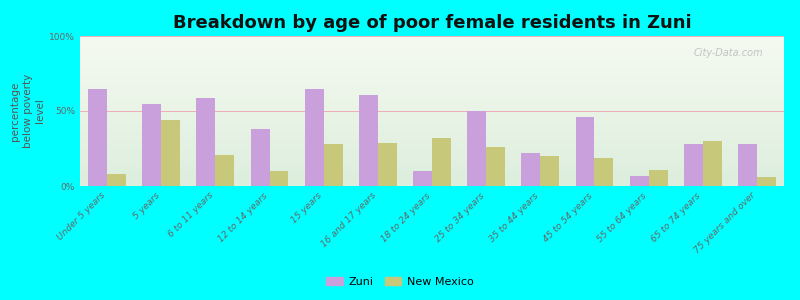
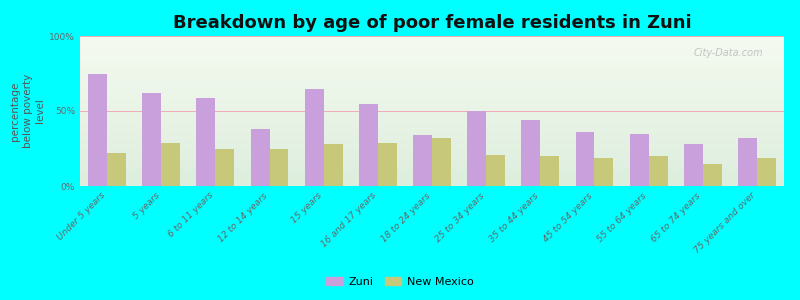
Zuni/Under 5 years: 65% -> 75%
New Mexico/Under 5 years: 8% -> 22%
Zuni/5 years: 55% -> 62%
New Mexico/5 years: 44% -> 29%
New Mexico/6 to 11 years: 21% -> 25%
New Mexico/12 to 14 years: 10% -> 25%
Zuni/16 and 17 years: 61% -> 55%
Zuni/18 to 24 years: 10% -> 34%
New Mexico/25 to 34 years: 26% -> 21%
Zuni/35 to 44 years: 22% -> 44%
Zuni/45 to 54 years: 46% -> 36%
Zuni/55 to 64 years: 7% -> 35%
New Mexico/55 to 64 years: 11% -> 20%
New Mexico/65 to 74 years: 30% -> 15%
Zuni/75 years and over: 28% -> 32%
New Mexico/75 years and over: 6% -> 19%
